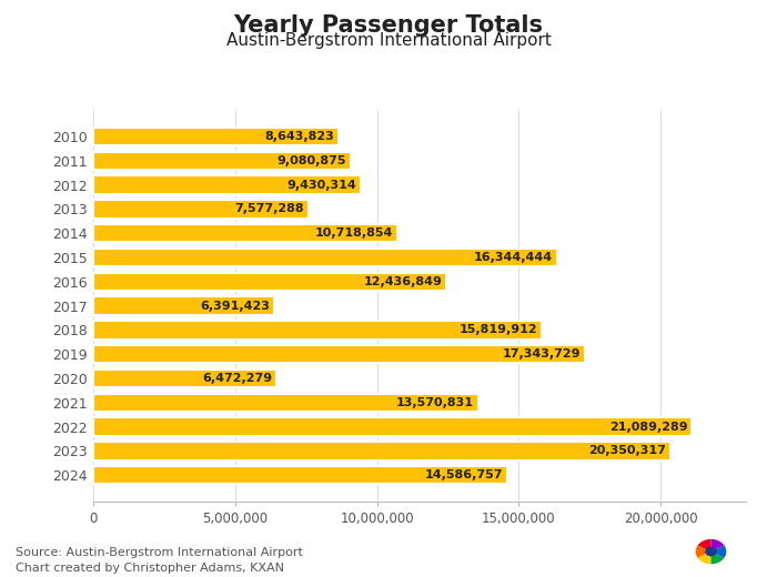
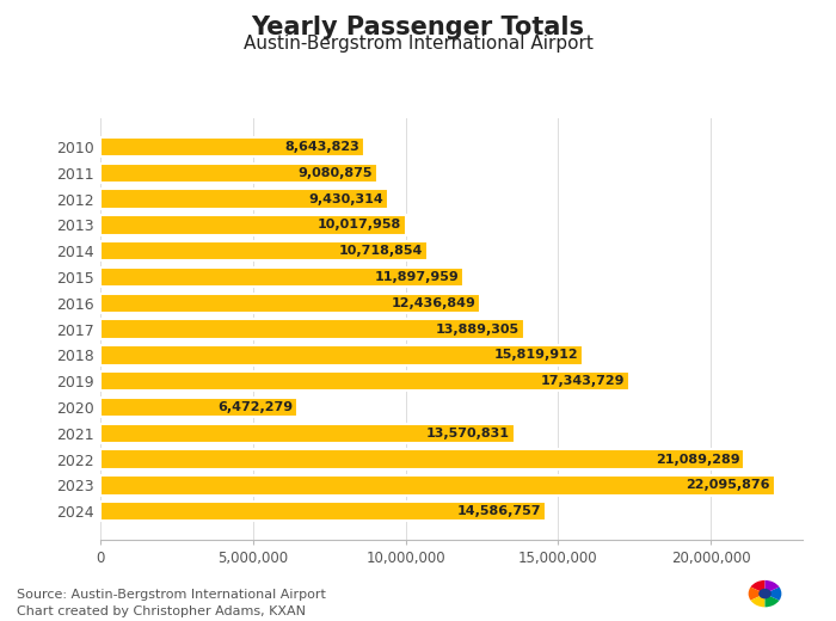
2013: 7,577,288 -> 10,017,958
2015: 16,344,444 -> 11,897,959
2017: 6,391,423 -> 13,889,305
2023: 20,350,317 -> 22,095,876
